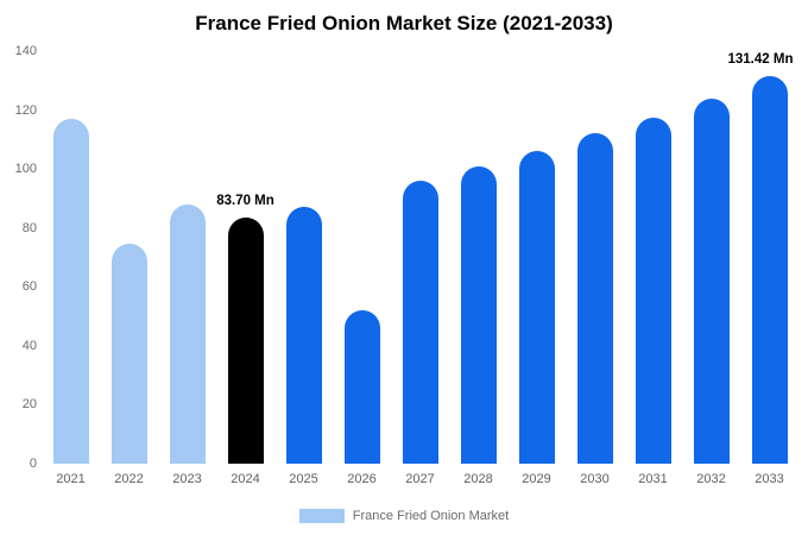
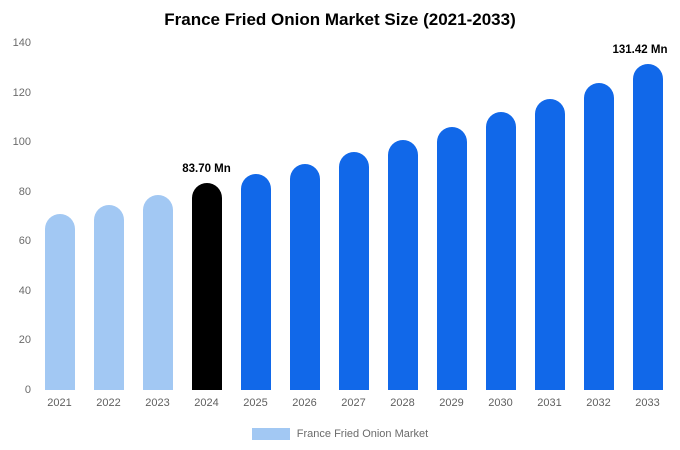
2021: 117 -> 71
2023: 88 -> 78
2026: 52 -> 91
